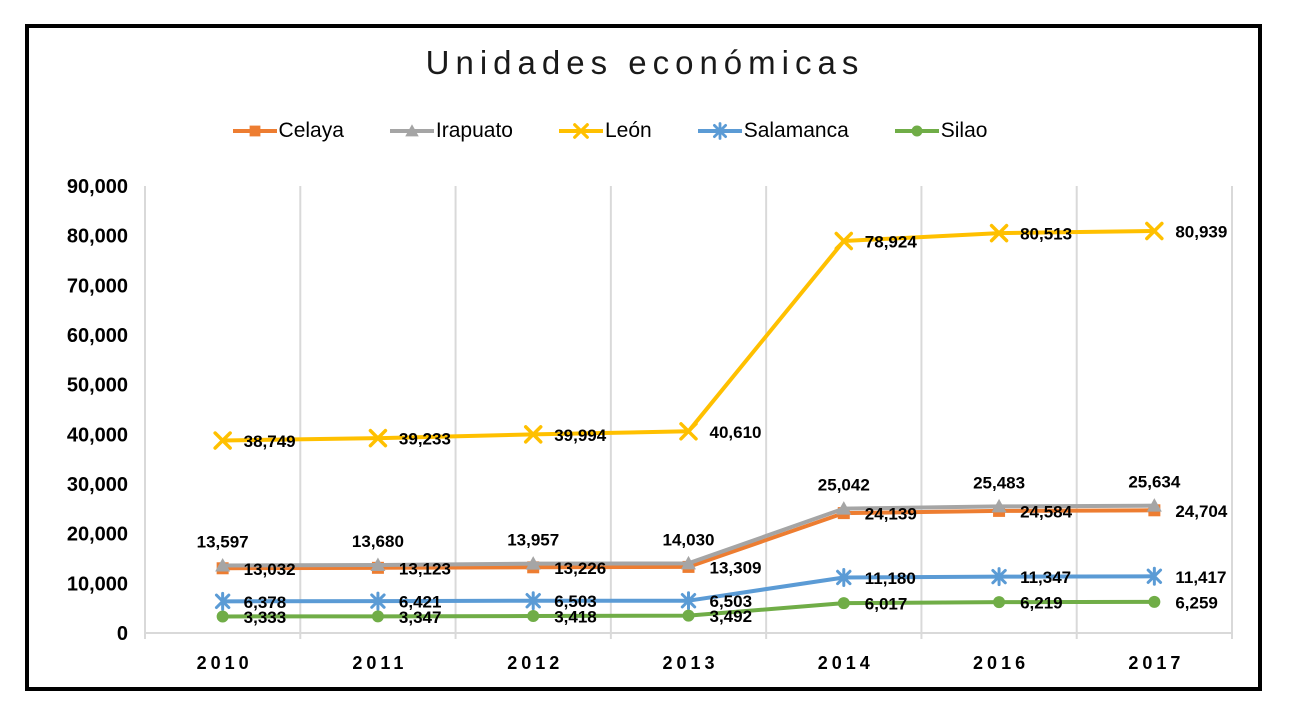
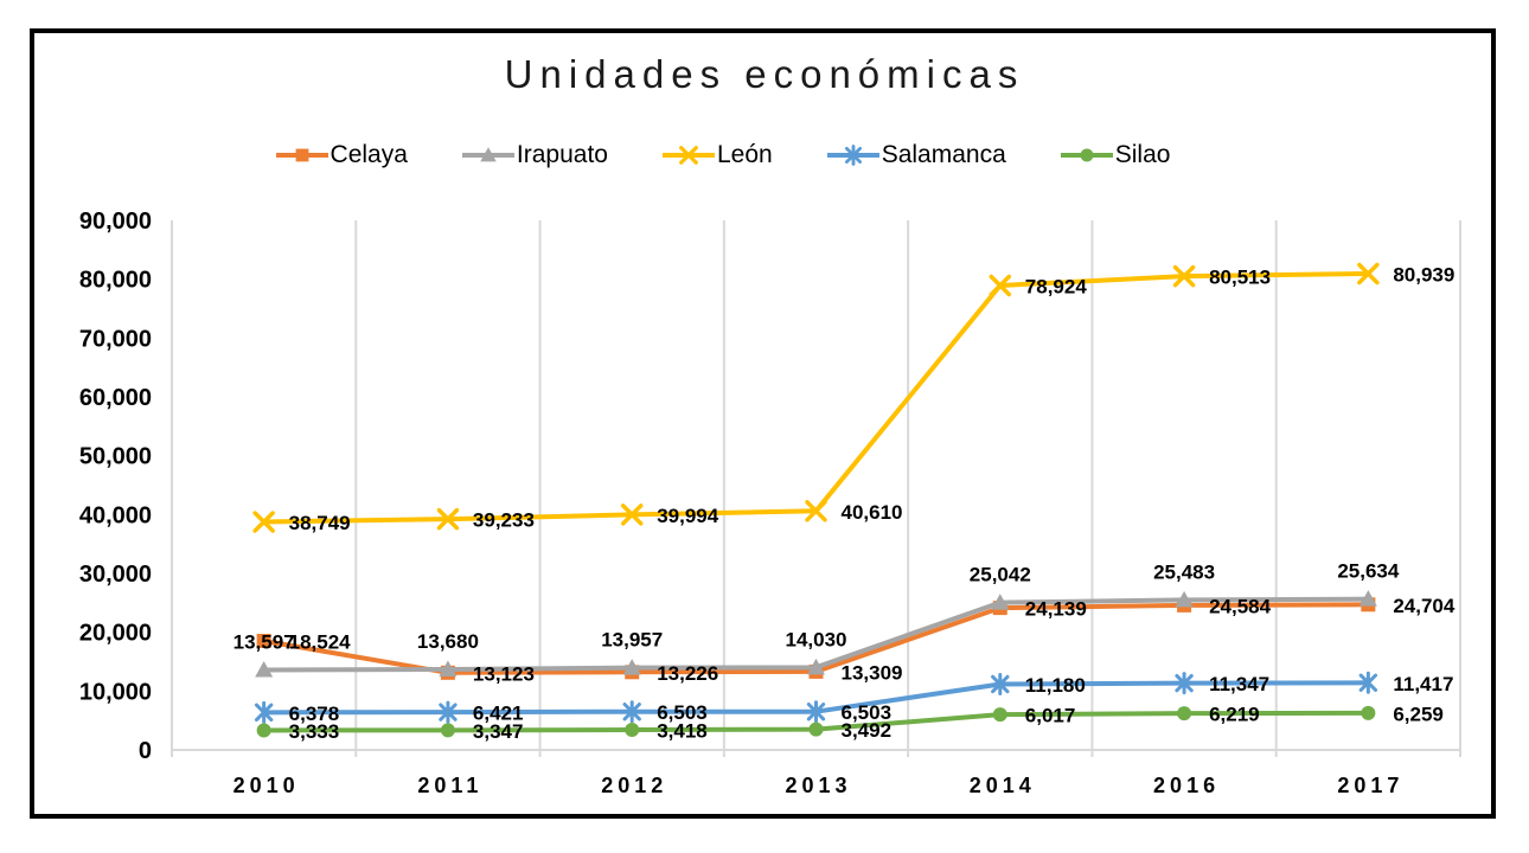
Celaya/2010: 13,032 -> 18,524
